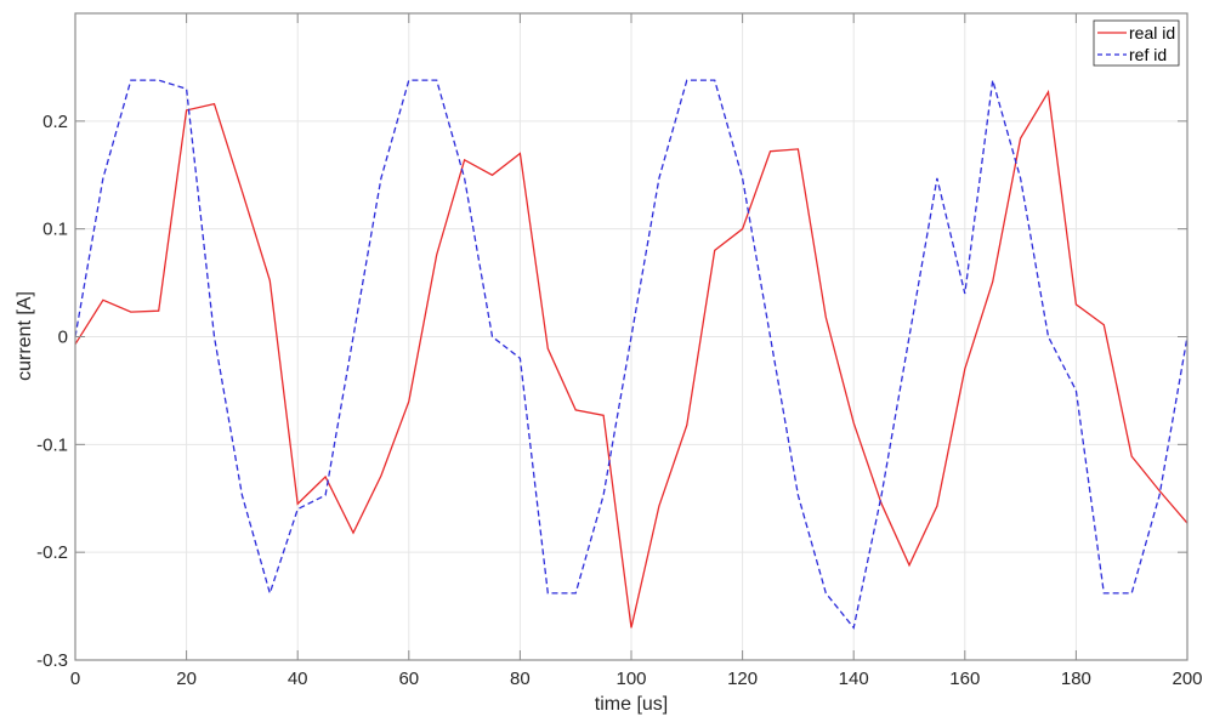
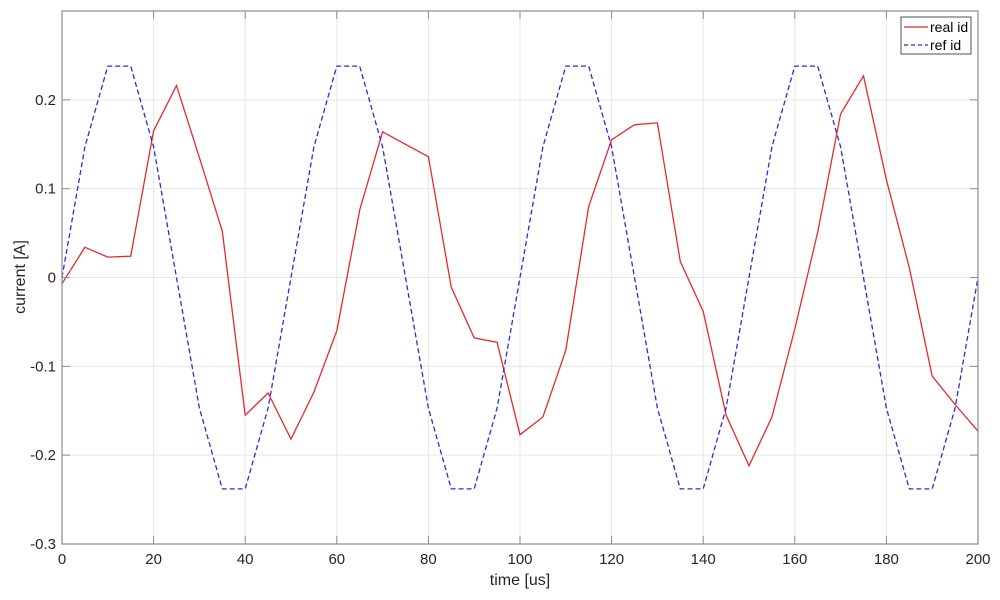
real id/20: 0.21 -> 0.17
ref id/20: 0.23 -> 0.15
ref id/40: -0.16 -> -0.24
real id/80: 0.17 -> 0.14
ref id/80: -0.02 -> -0.15
real id/100: -0.27 -> -0.18
real id/120: 0.10 -> 0.15
real id/140: -0.08 -> -0.04
ref id/140: -0.27 -> -0.24
real id/160: -0.03 -> -0.06
ref id/160: 0.04 -> 0.24
real id/180: 0.03 -> 0.11
ref id/180: -0.05 -> -0.15
